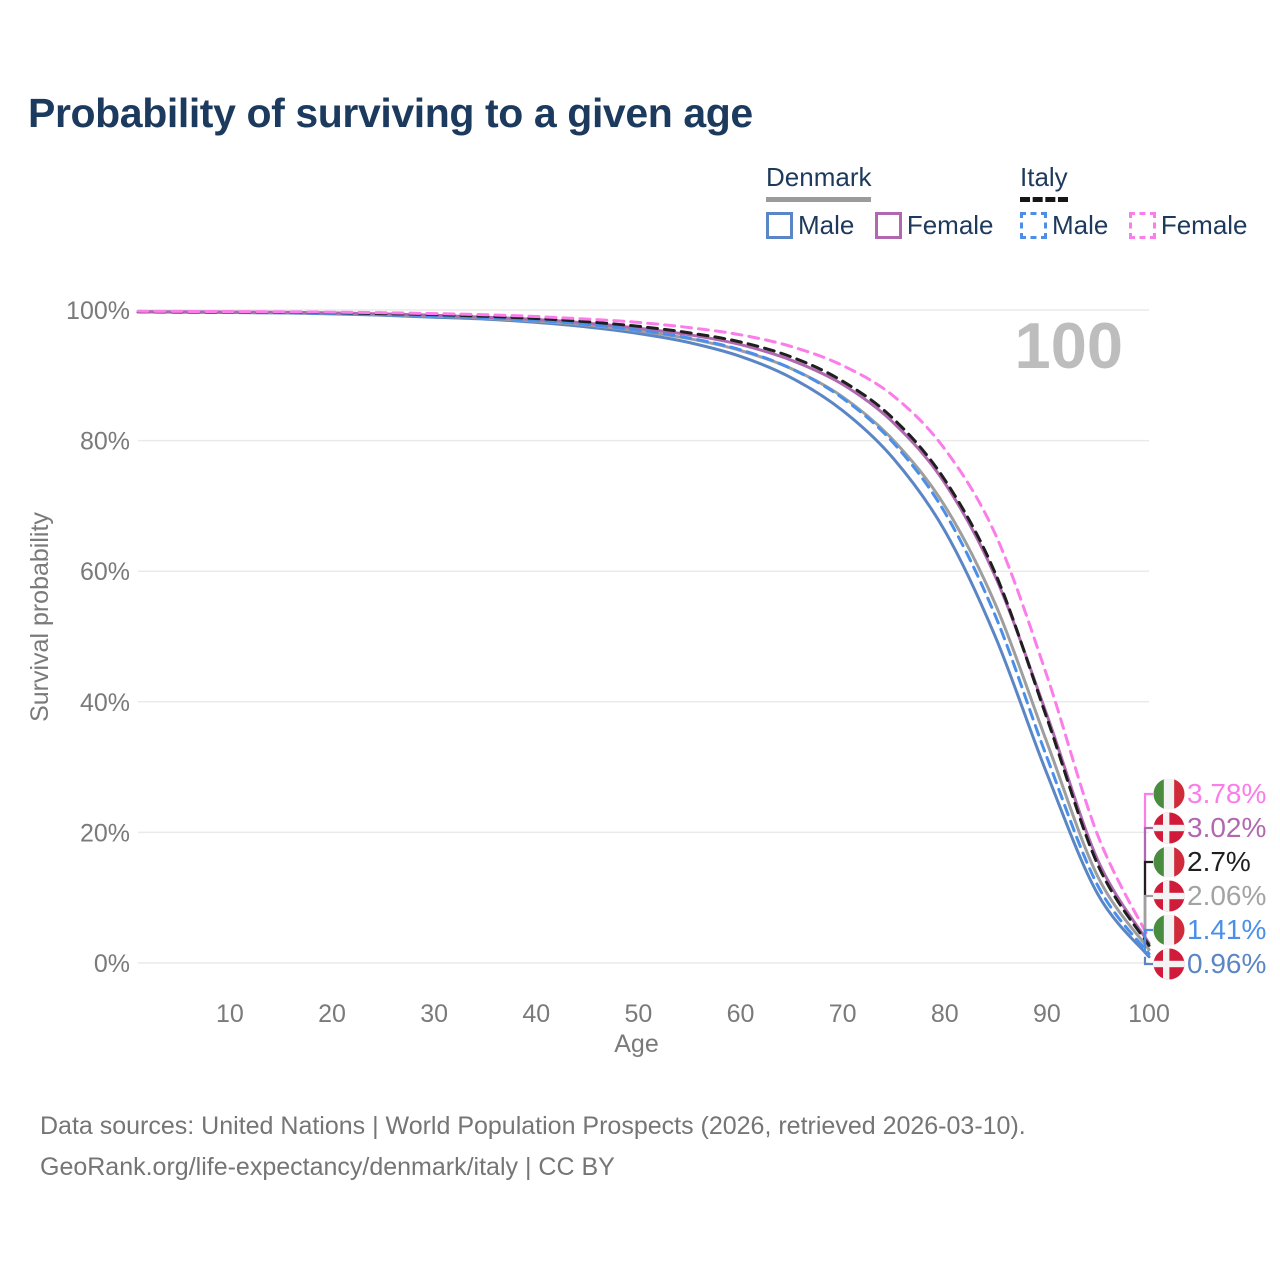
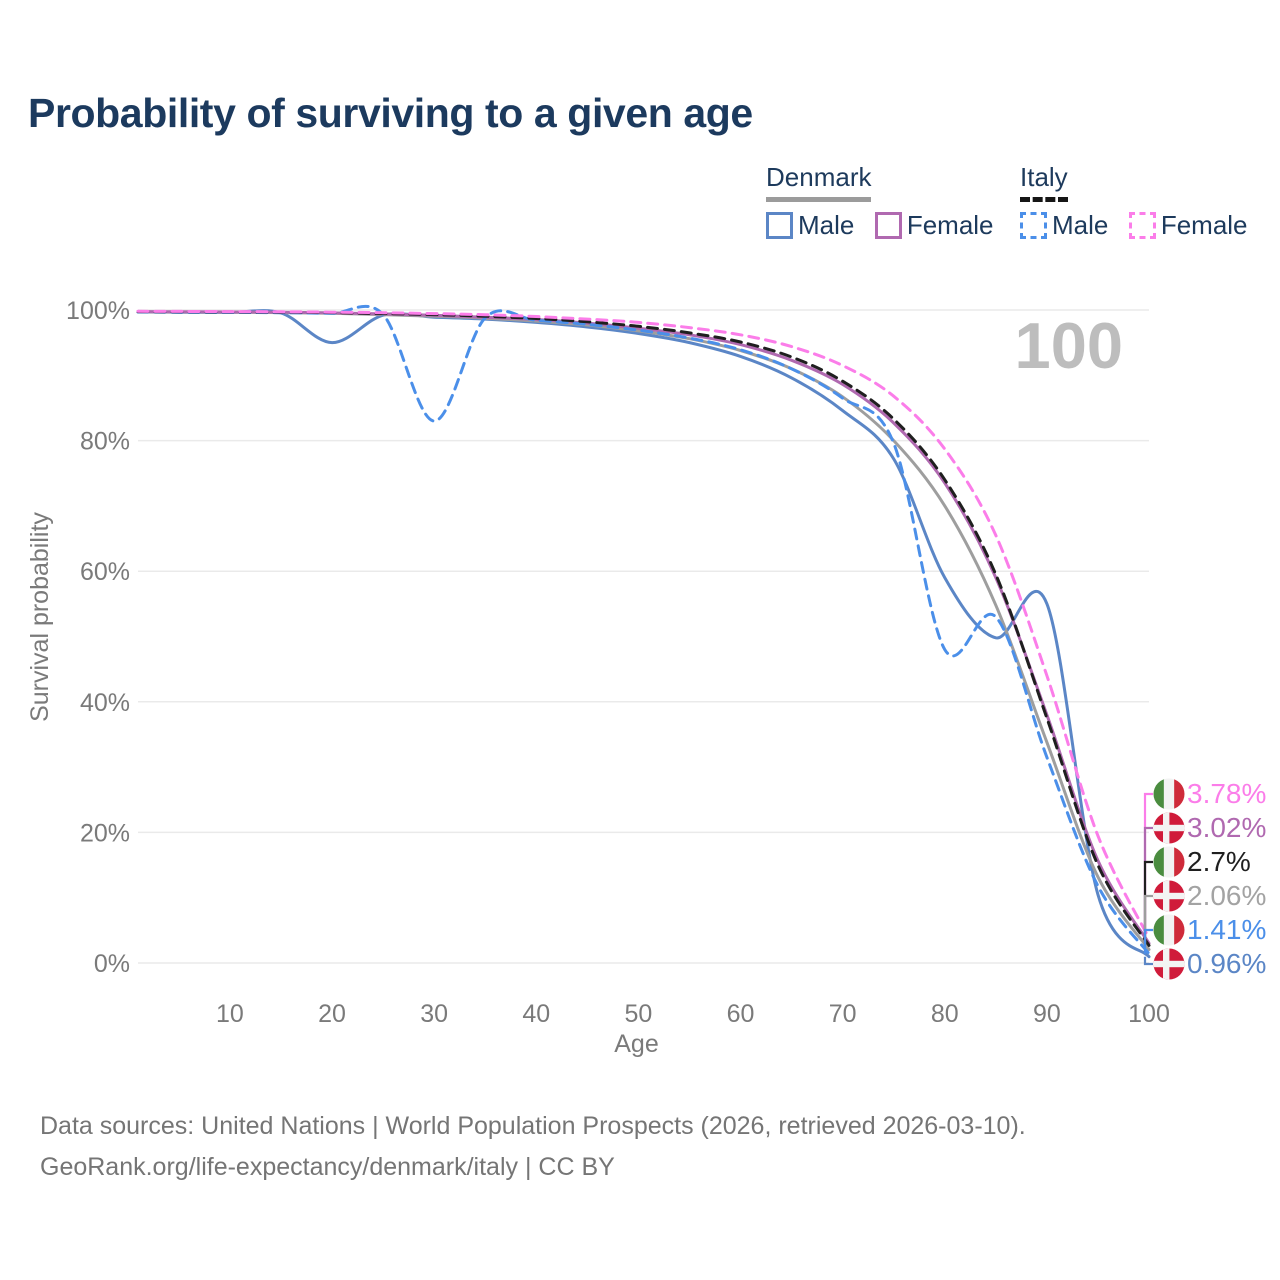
Denmark Male/20: 99% -> 95%
Italy Male/30: 99% -> 83%
Denmark Male/80: 66% -> 59%
Italy Male/80: 69% -> 48%
Denmark Male/90: 29% -> 55%
